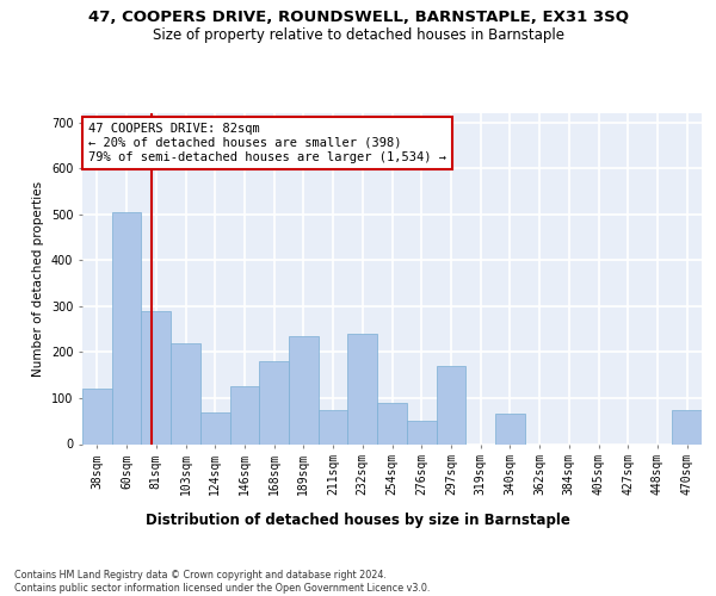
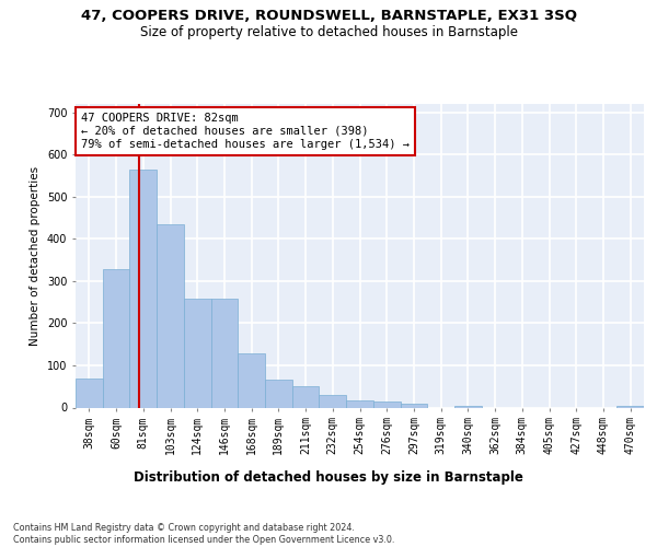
38sqm: 120 -> 70
60sqm: 505 -> 328
81sqm: 290 -> 565
103sqm: 220 -> 435
124sqm: 70 -> 258
146sqm: 125 -> 258
168sqm: 180 -> 128
189sqm: 235 -> 65
211sqm: 75 -> 50
232sqm: 240 -> 30
254sqm: 90 -> 18
276sqm: 50 -> 15
297sqm: 170 -> 10
340sqm: 65 -> 5
470sqm: 75 -> 4
